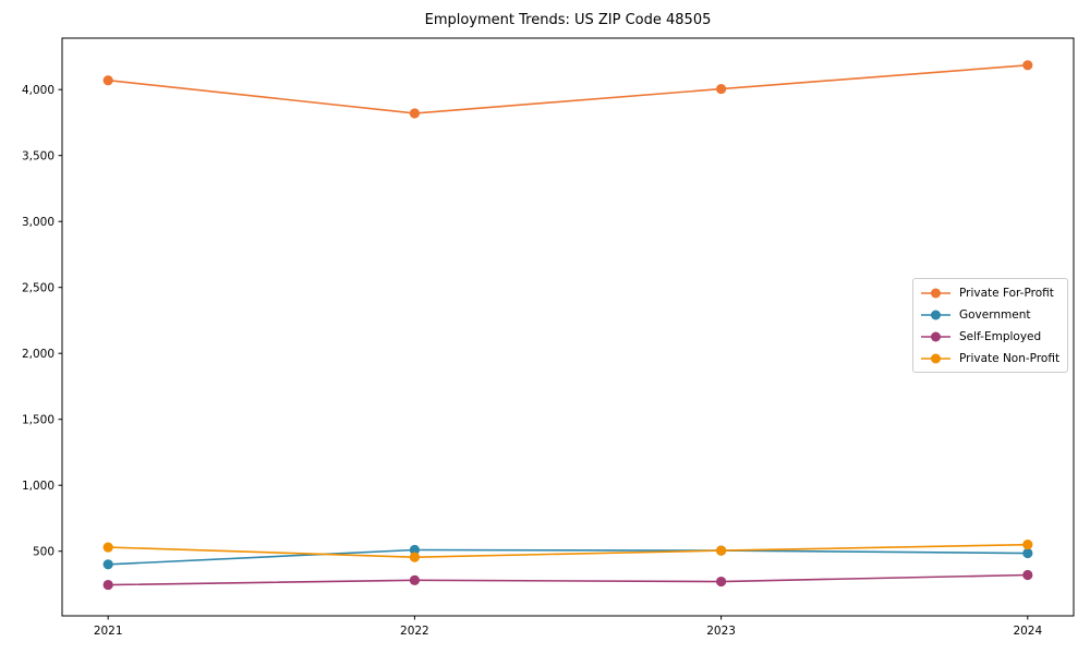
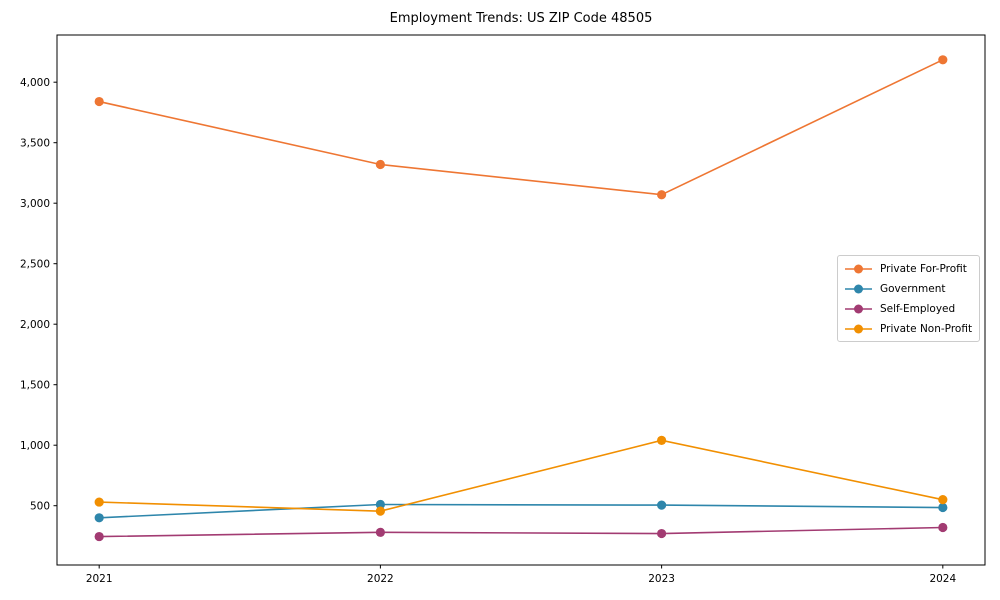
Private For-Profit/2021: 4070 -> 3840
Private For-Profit/2022: 3820 -> 3320
Private For-Profit/2023: 4000 -> 3070
Private Non-Profit/2023: 500 -> 1040
